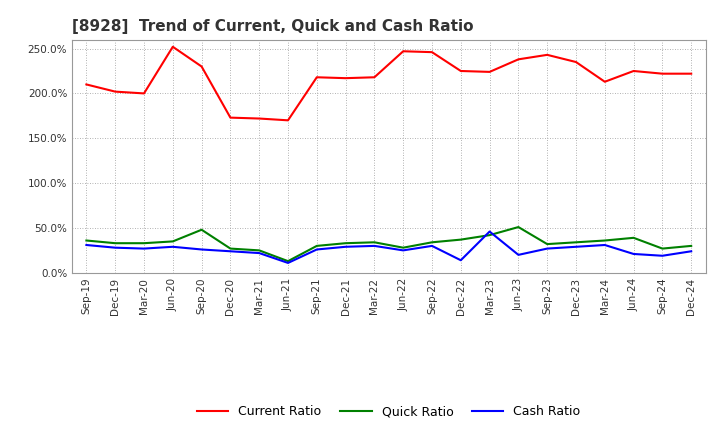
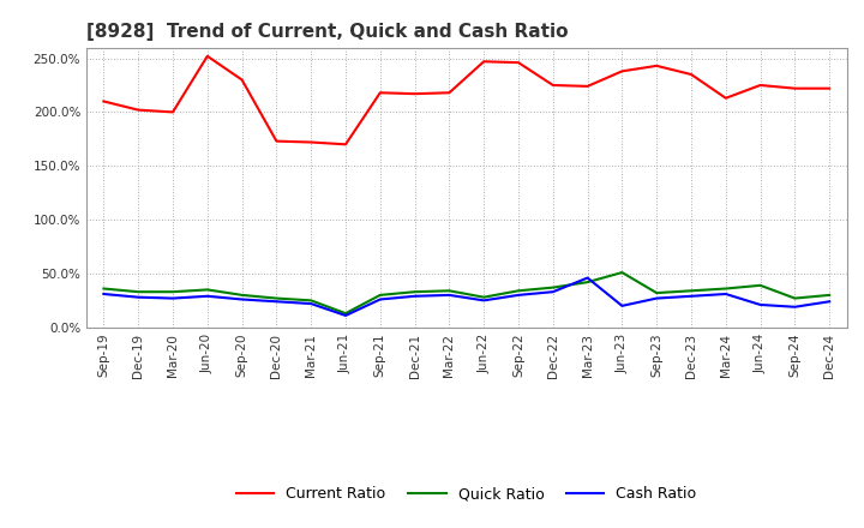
Quick Ratio/Sep-20: 48% -> 30%
Cash Ratio/Dec-22: 14% -> 33%
